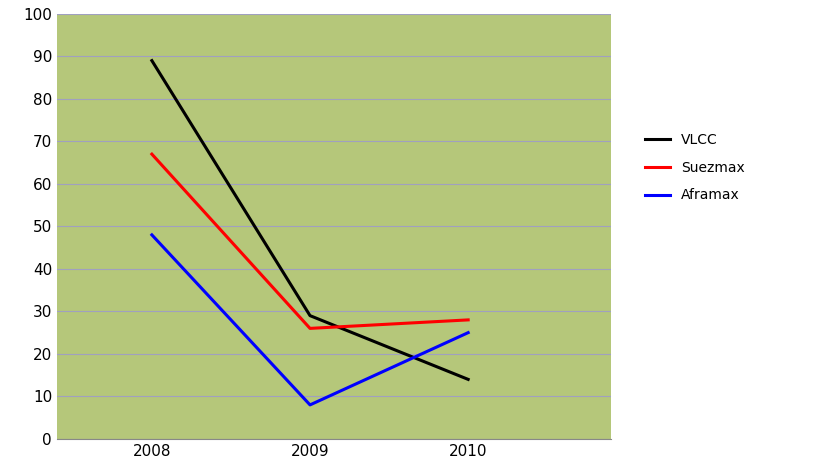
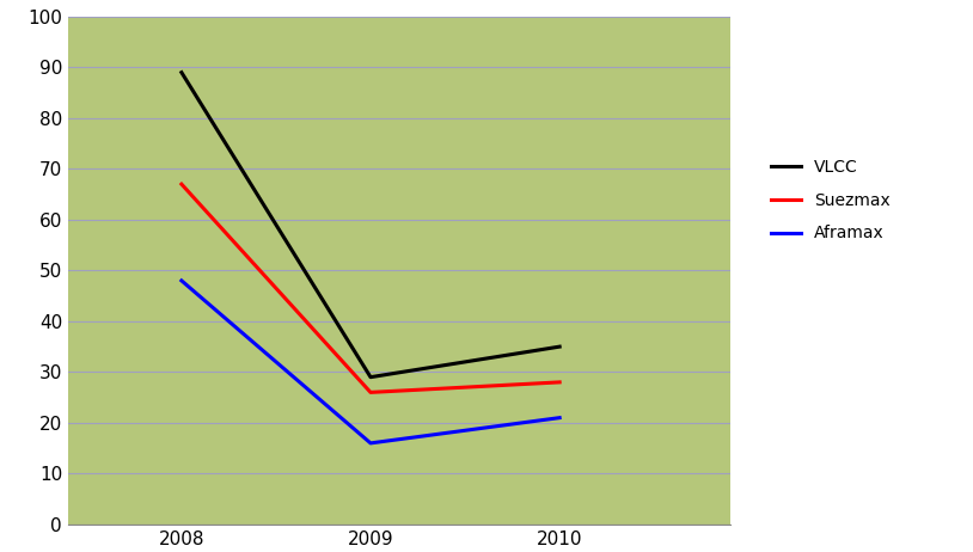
Aframax/2009: 8 -> 16
VLCC/2010: 14 -> 35
Aframax/2010: 25 -> 21
